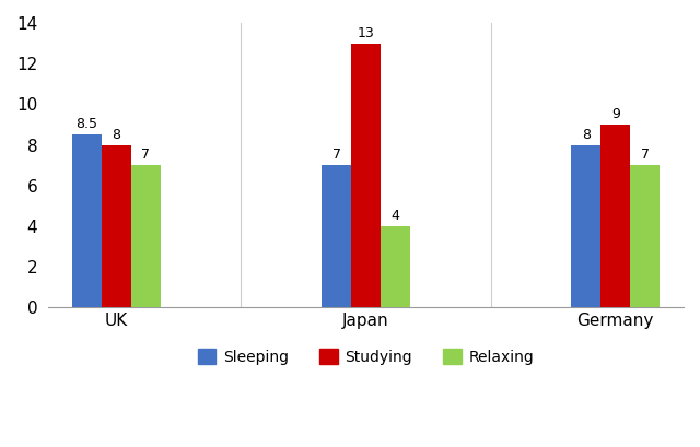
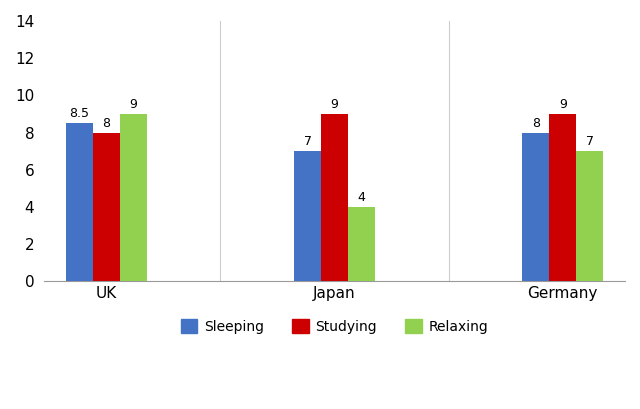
Relaxing/UK: 7 -> 9
Studying/Japan: 13 -> 9
